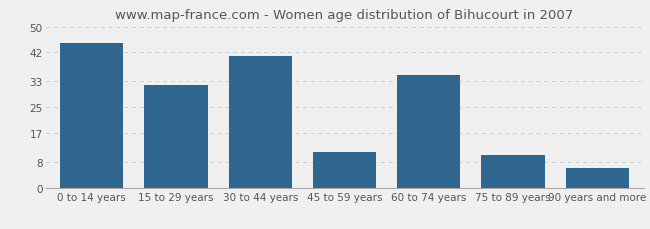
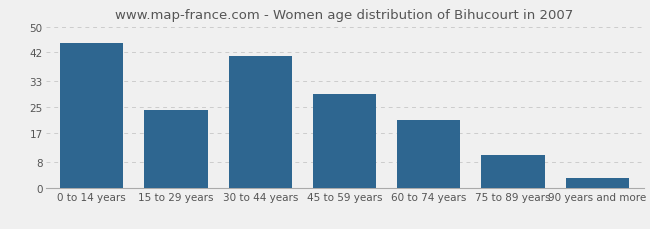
15 to 29 years: 32 -> 24
45 to 59 years: 11 -> 29
60 to 74 years: 35 -> 21
90 years and more: 6 -> 3
